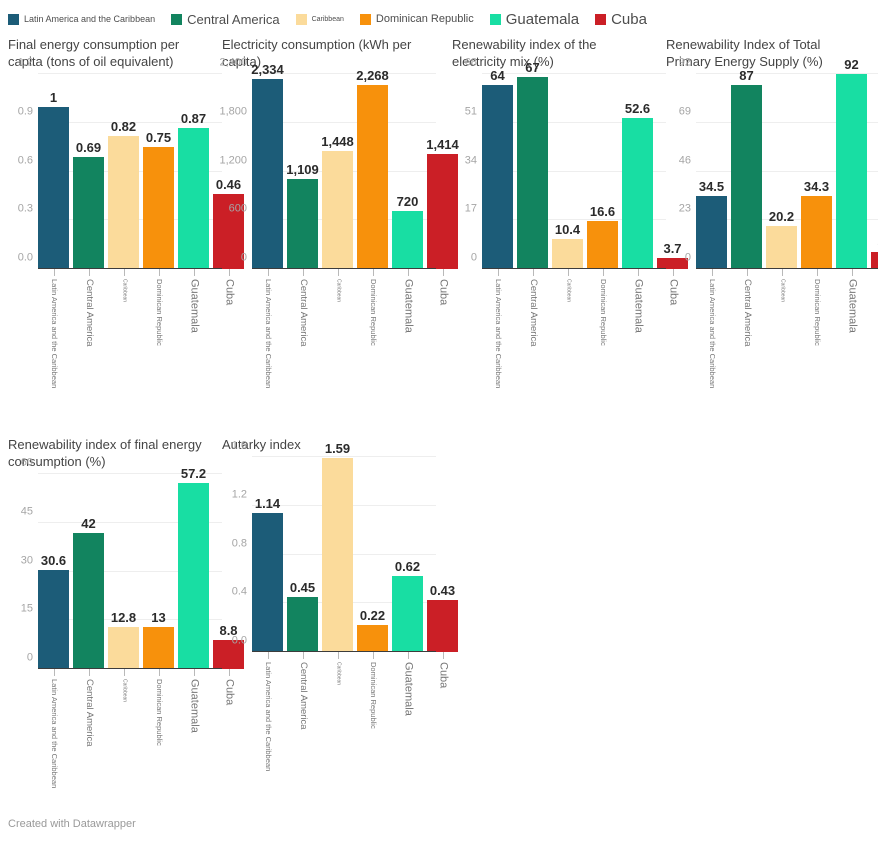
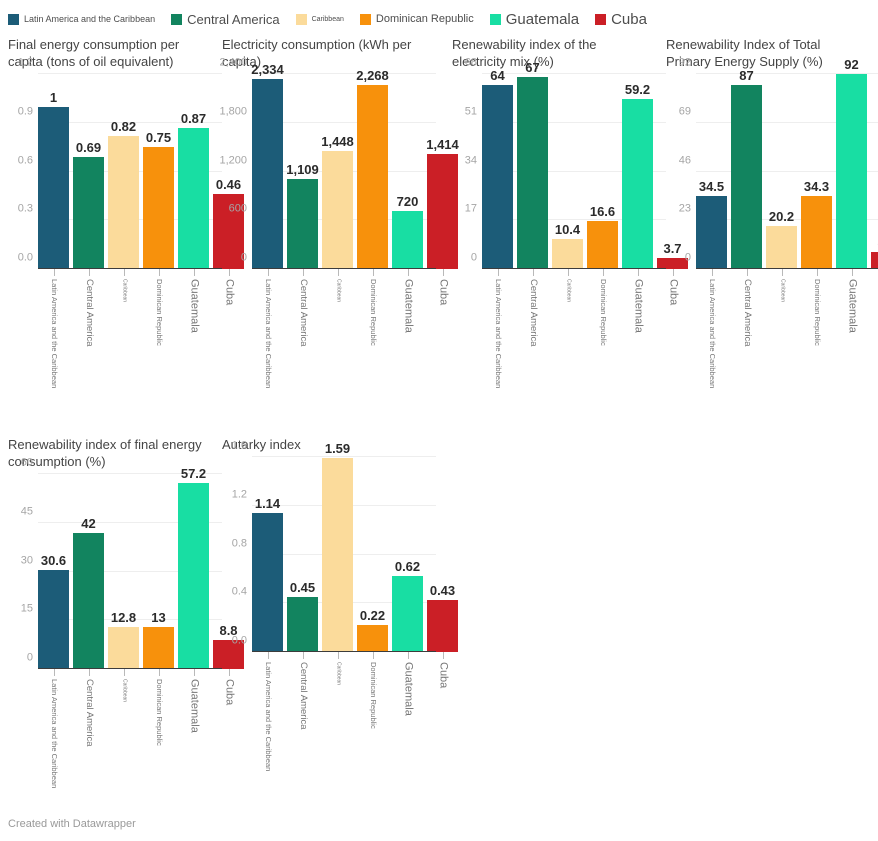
Renewability index of the electricity mix (%)/Guatemala: 52.6 -> 59.2
